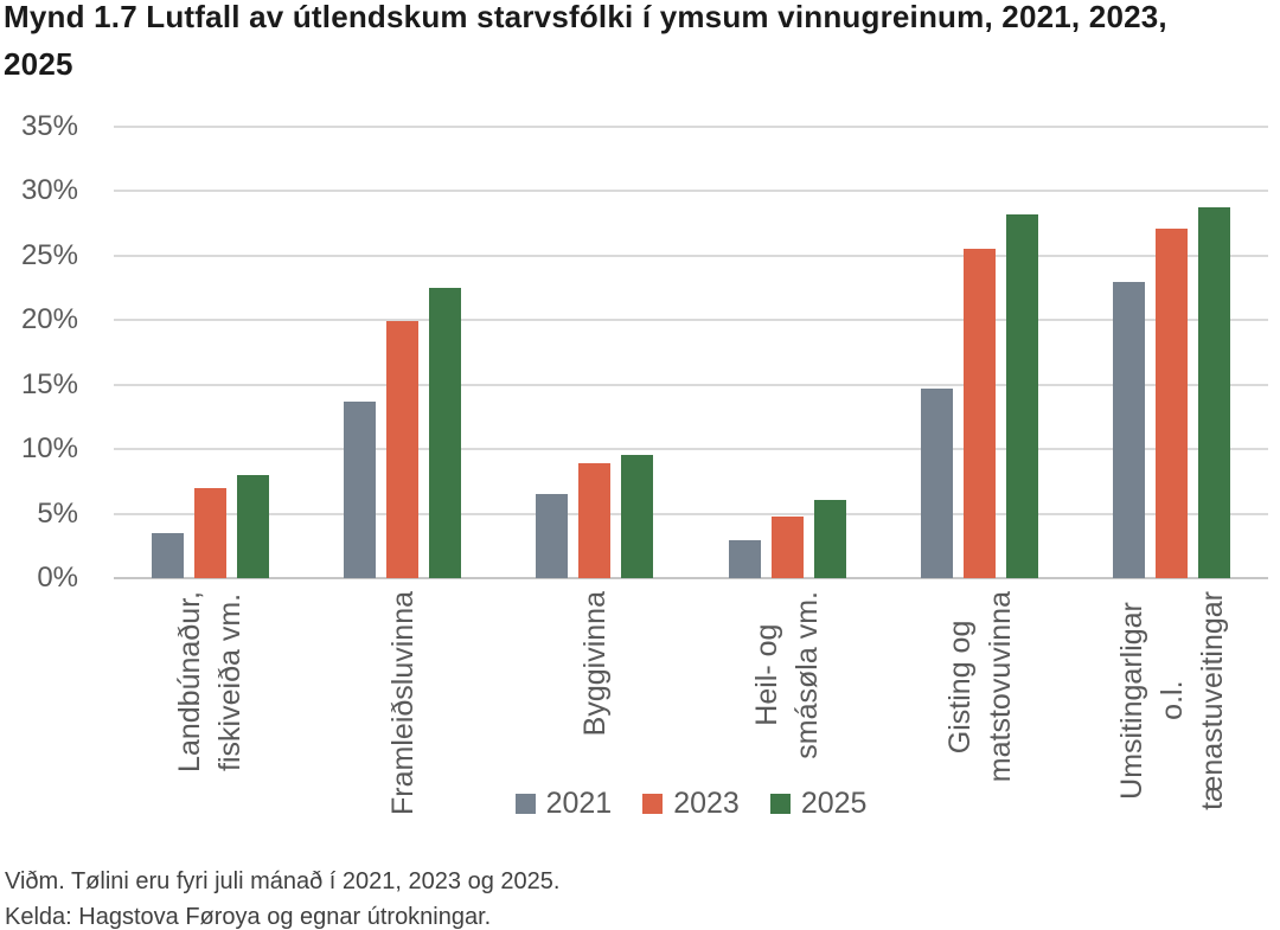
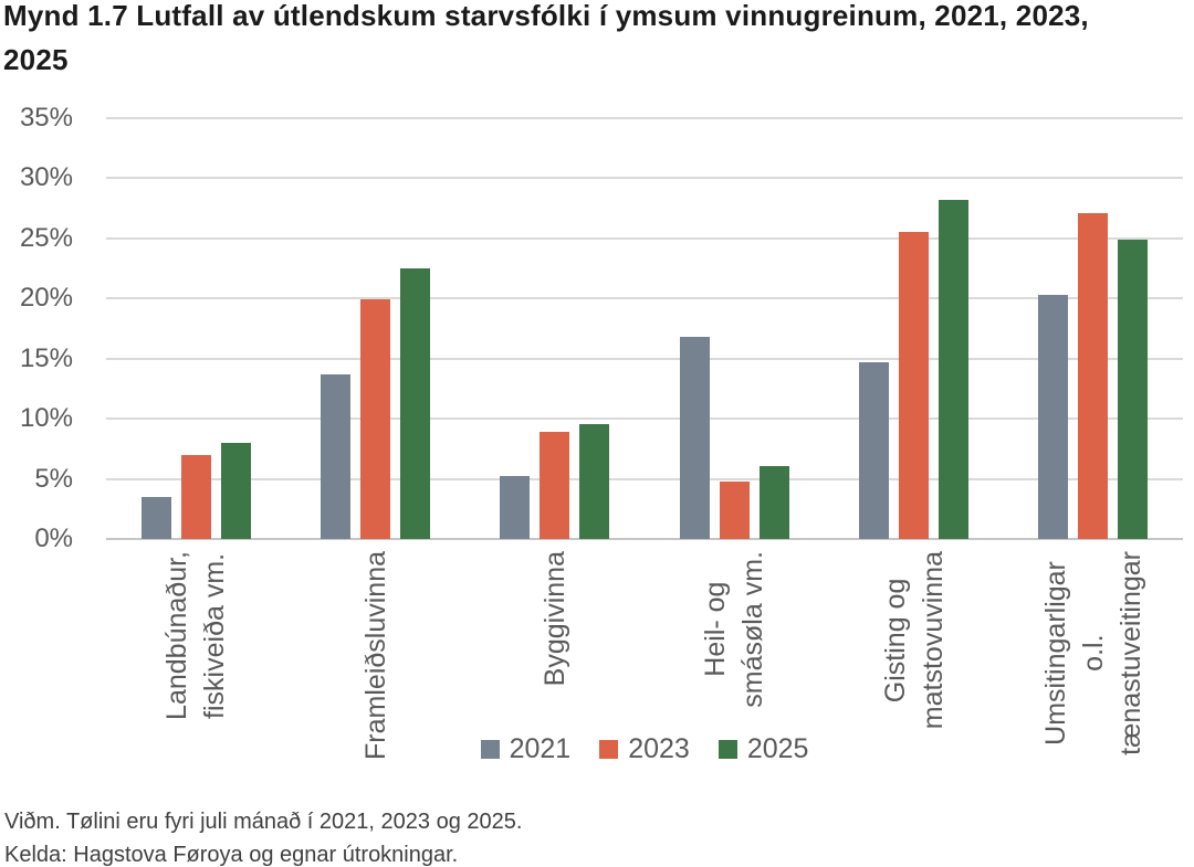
2021/Byggivinna: 6.5% -> 5.2%
2021/Heil- og smásøla vm.: 2.9% -> 16.8%
2021/Umsitingarligar o.l. tænastuveitingar: 23.0% -> 20.3%
2025/Umsitingarligar o.l. tænastuveitingar: 28.8% -> 24.9%
